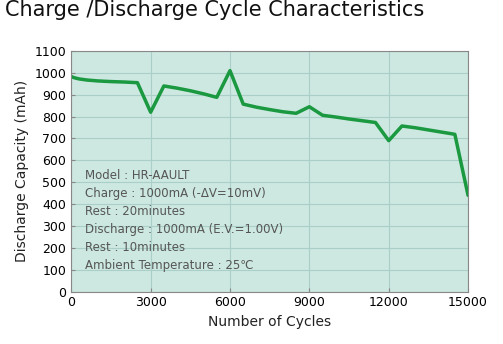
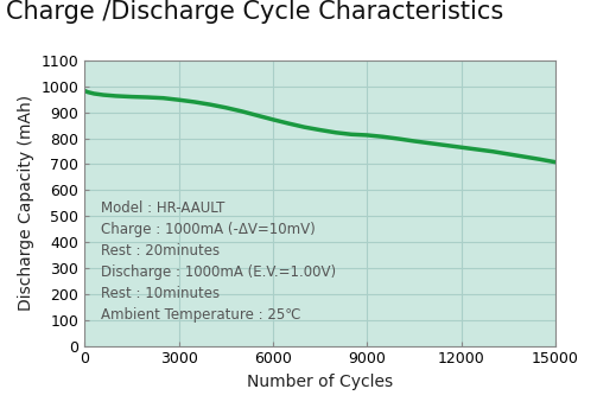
3000: 820 -> 948
6000: 1010 -> 872
9000: 845 -> 812
12000: 690 -> 765
15000: 440 -> 708
